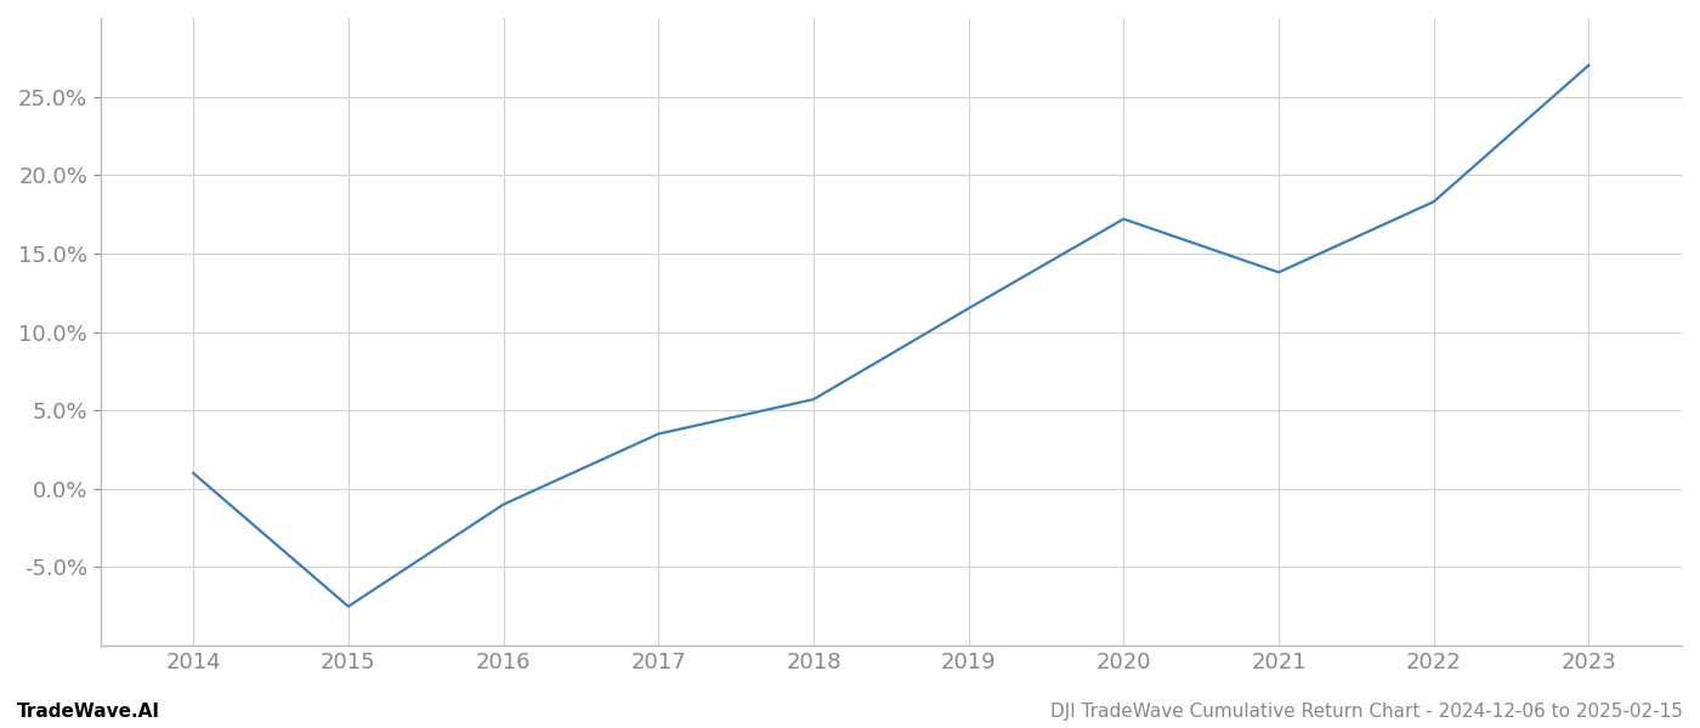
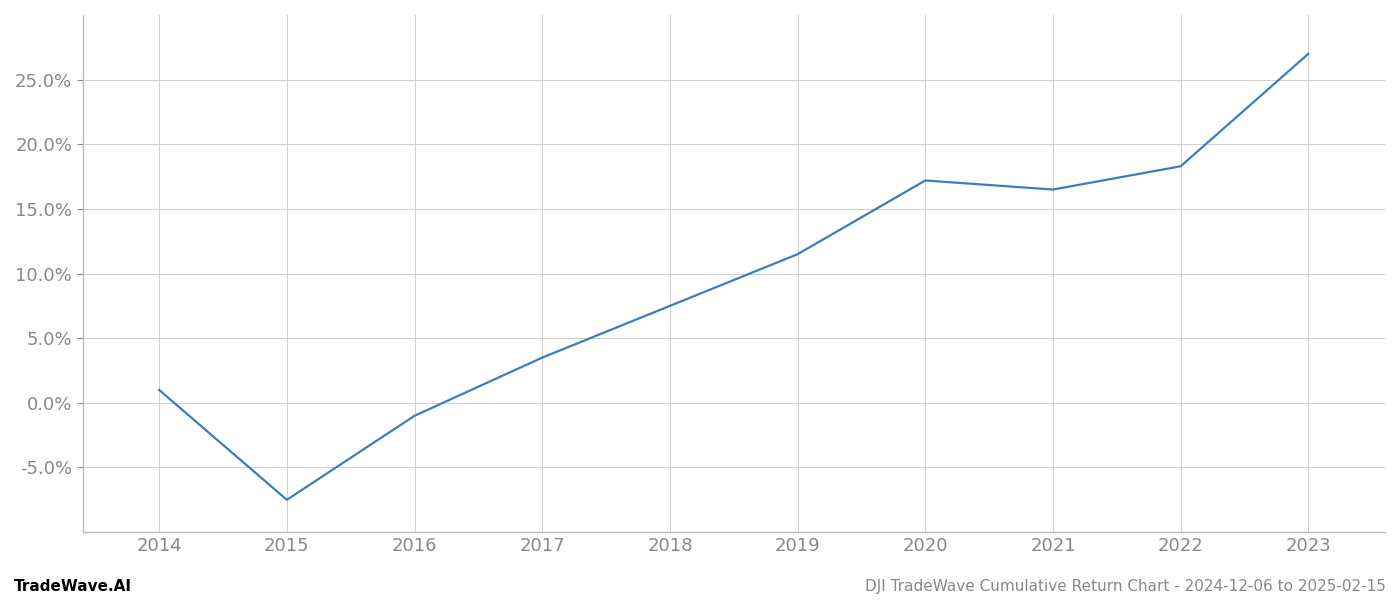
2018: 5.7% -> 7.5%
2021: 13.8% -> 16.5%
